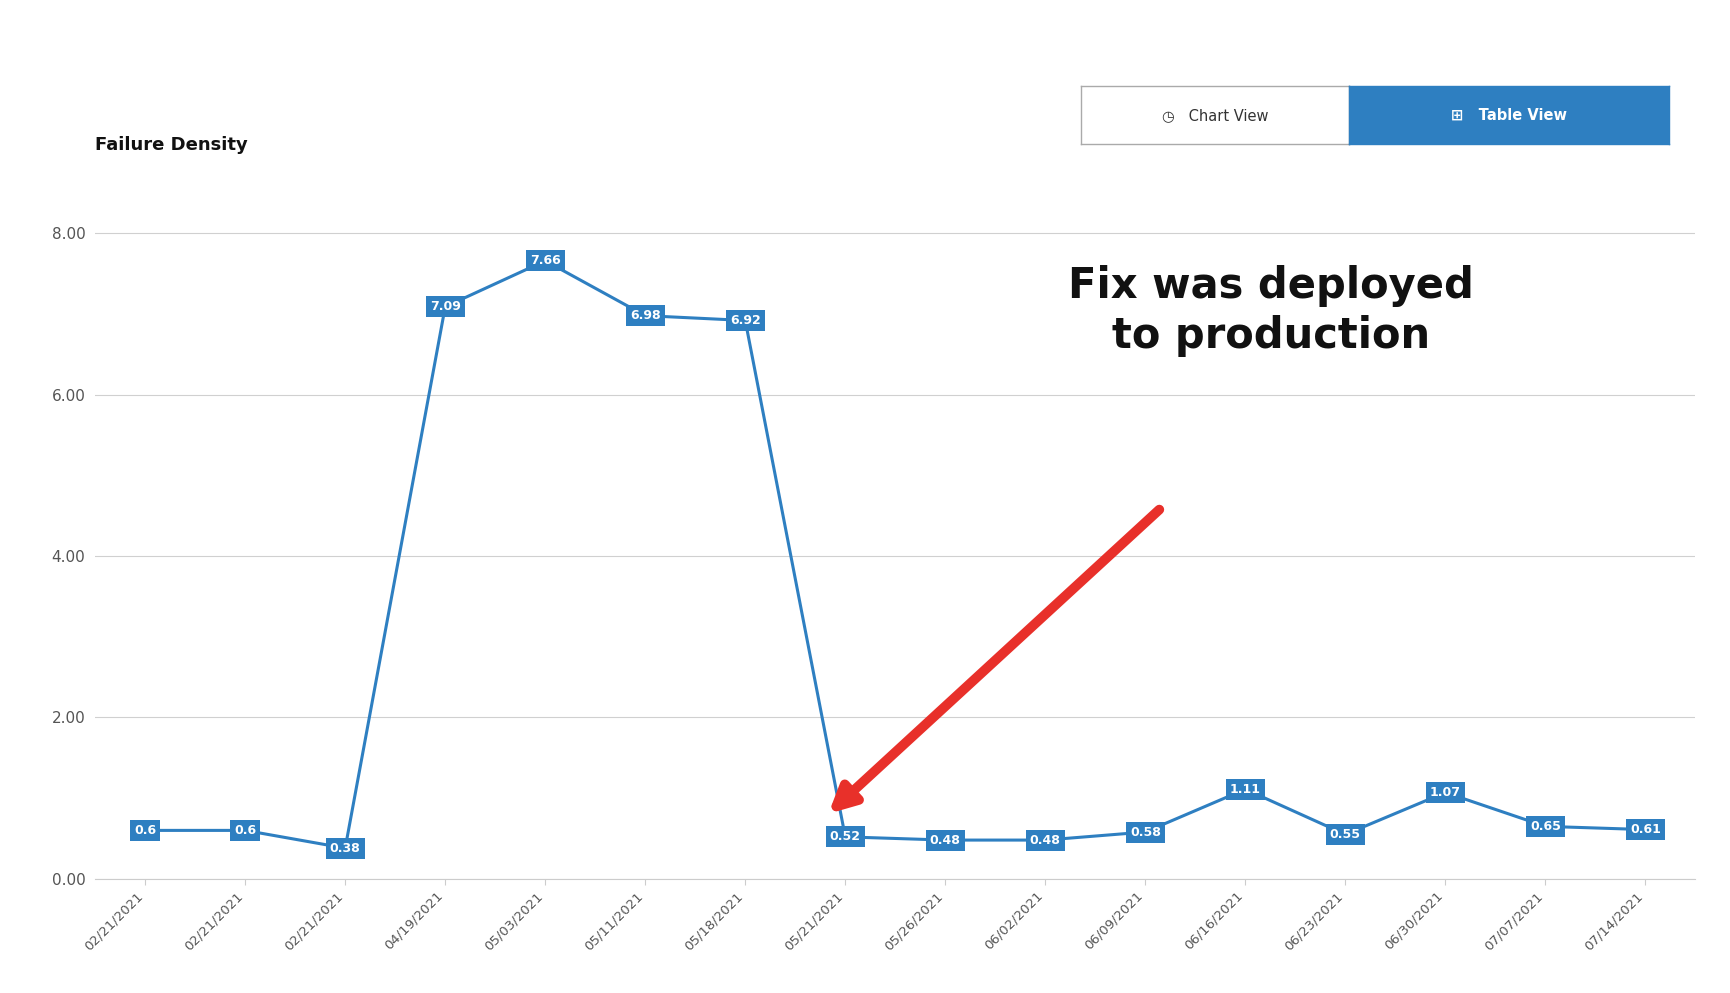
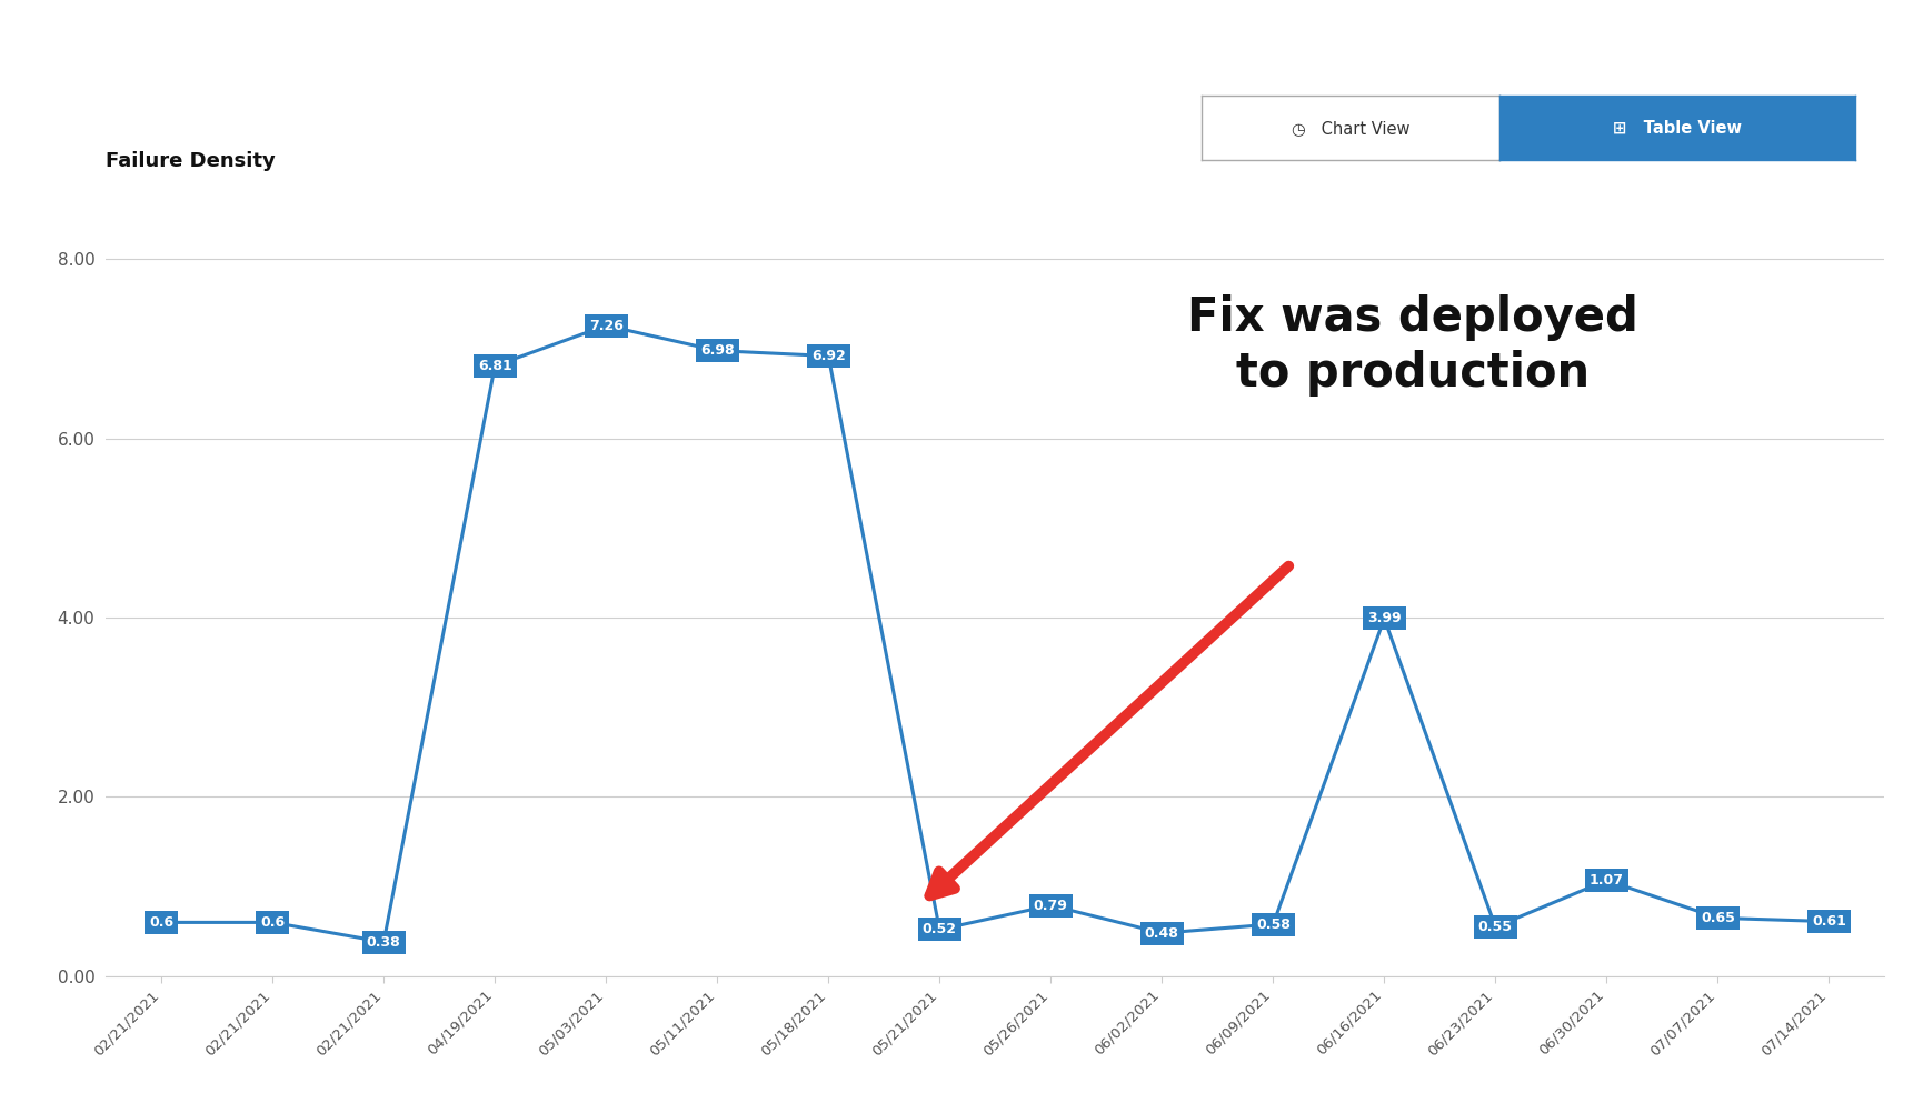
04/19/2021: 7.09 -> 6.81
05/03/2021: 7.66 -> 7.26
05/26/2021: 0.48 -> 0.79
06/16/2021: 1.11 -> 3.99
